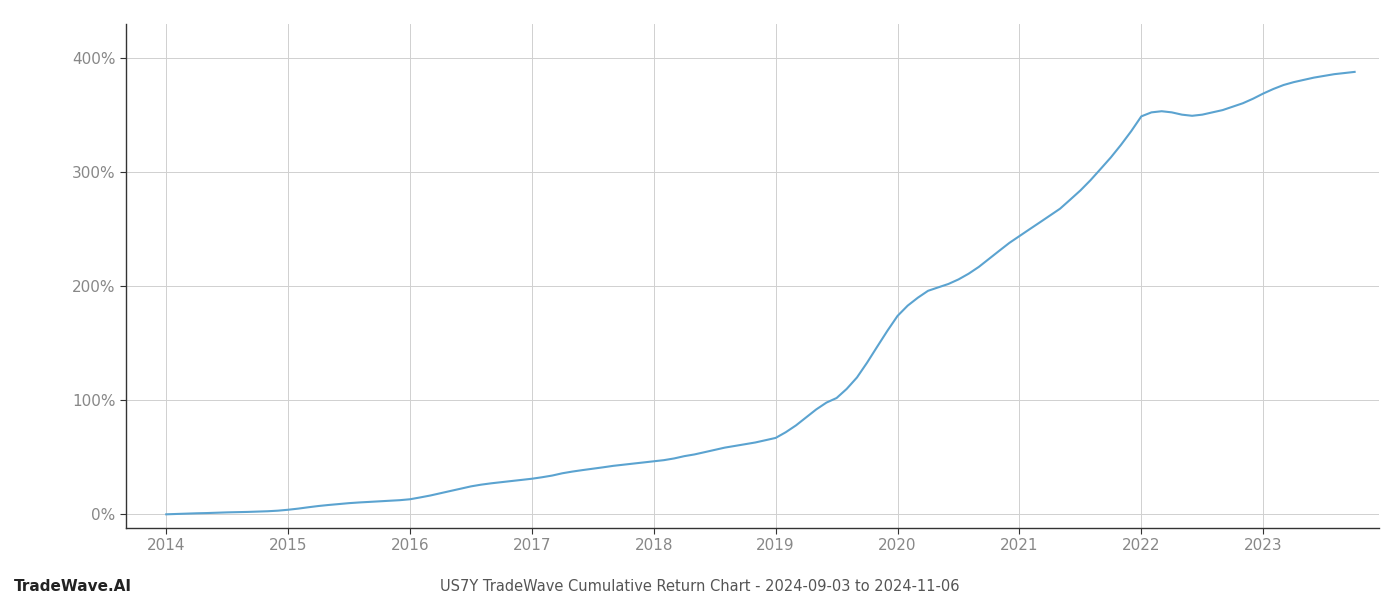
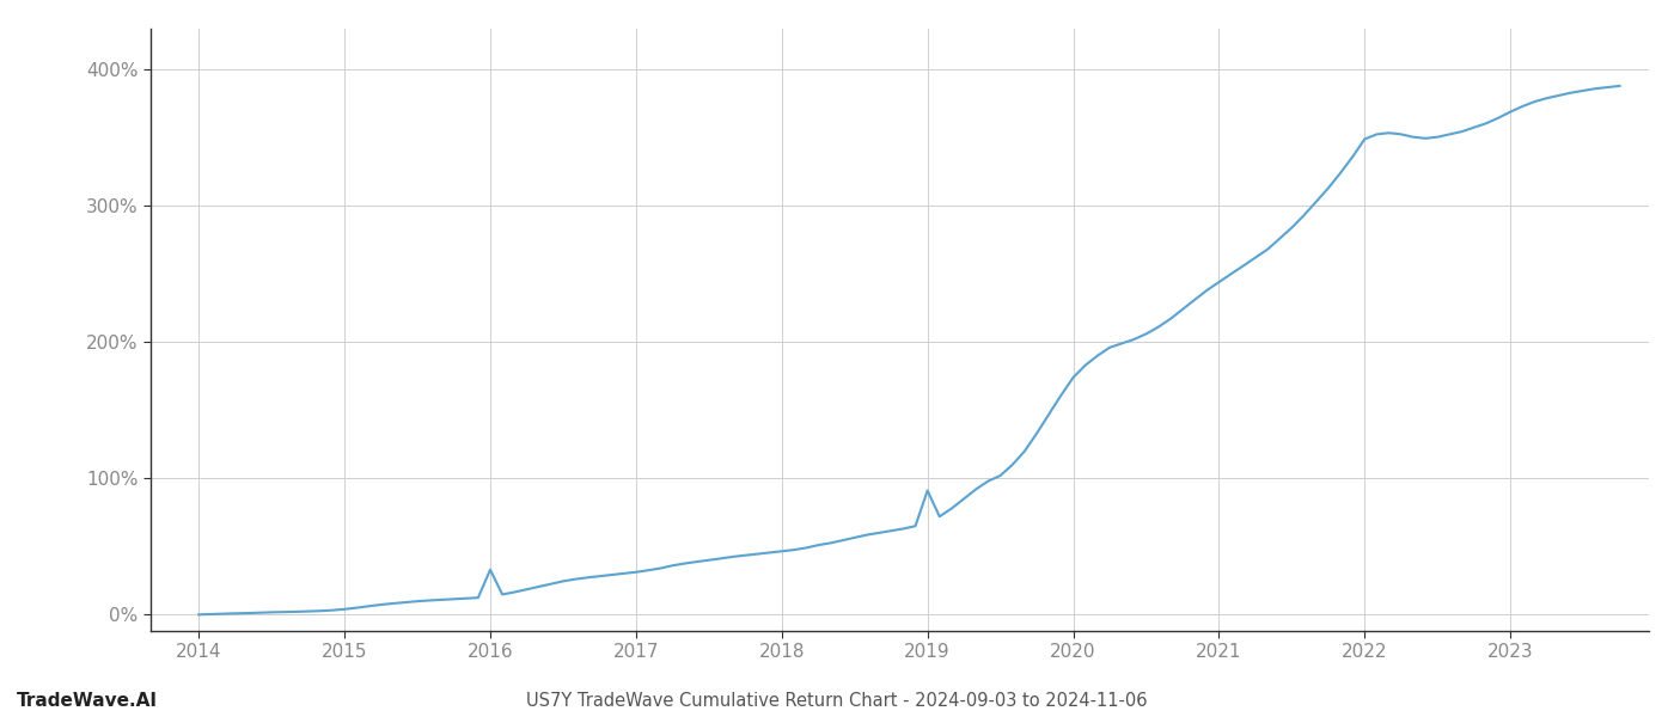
2016: 13% -> 33%
2019: 67% -> 91%
